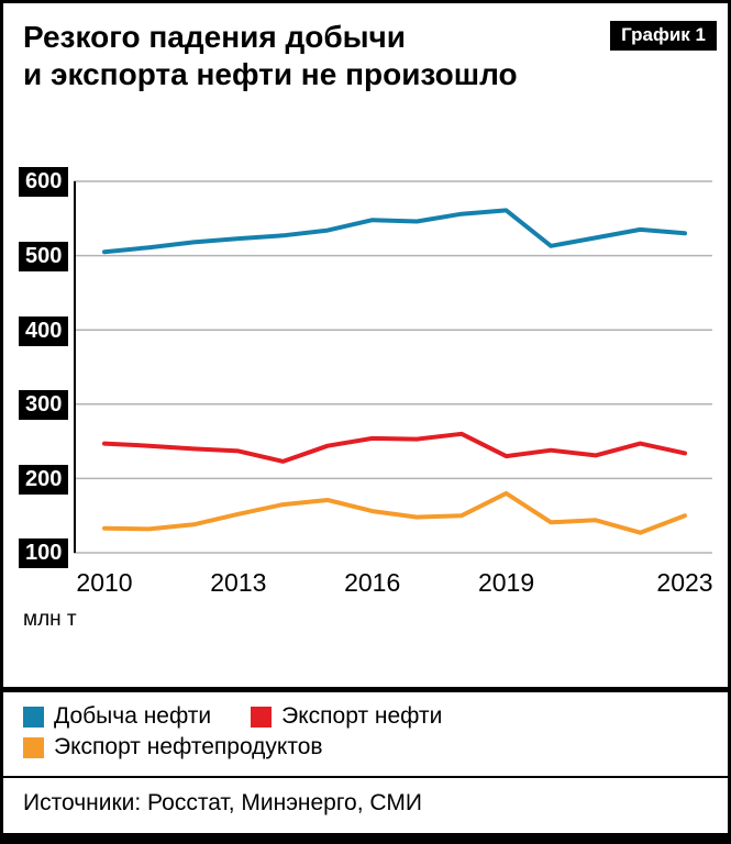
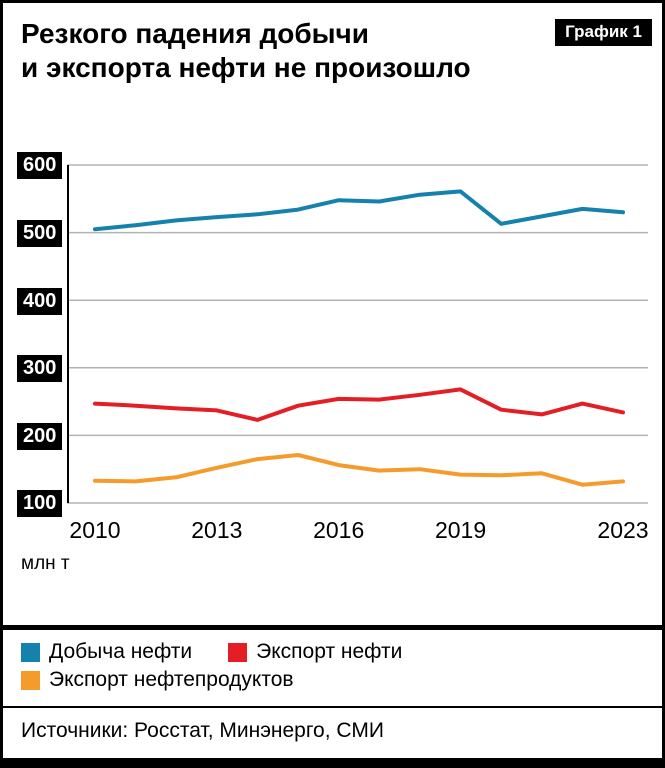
Экспорт нефти/2019: 230 -> 270
Экспорт нефтепродуктов/2019: 180 -> 140
Экспорт нефтепродуктов/2023: 150 -> 130
